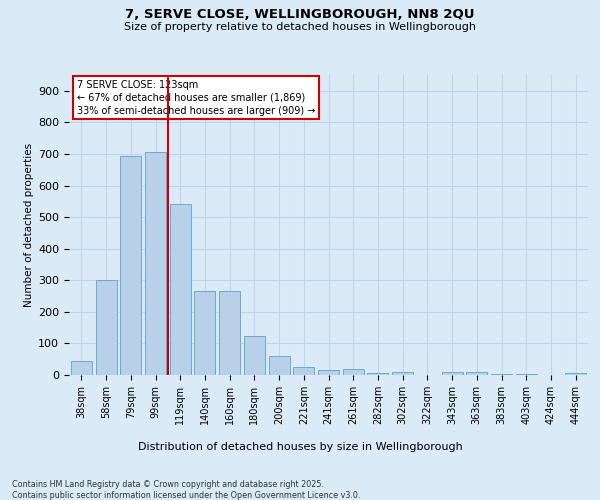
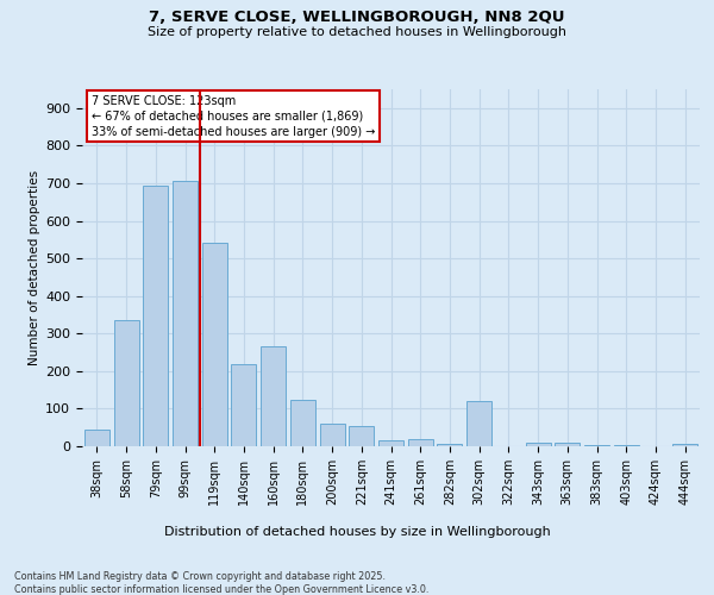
58sqm: 300 -> 335
140sqm: 265 -> 220
221sqm: 25 -> 55
302sqm: 10 -> 120
